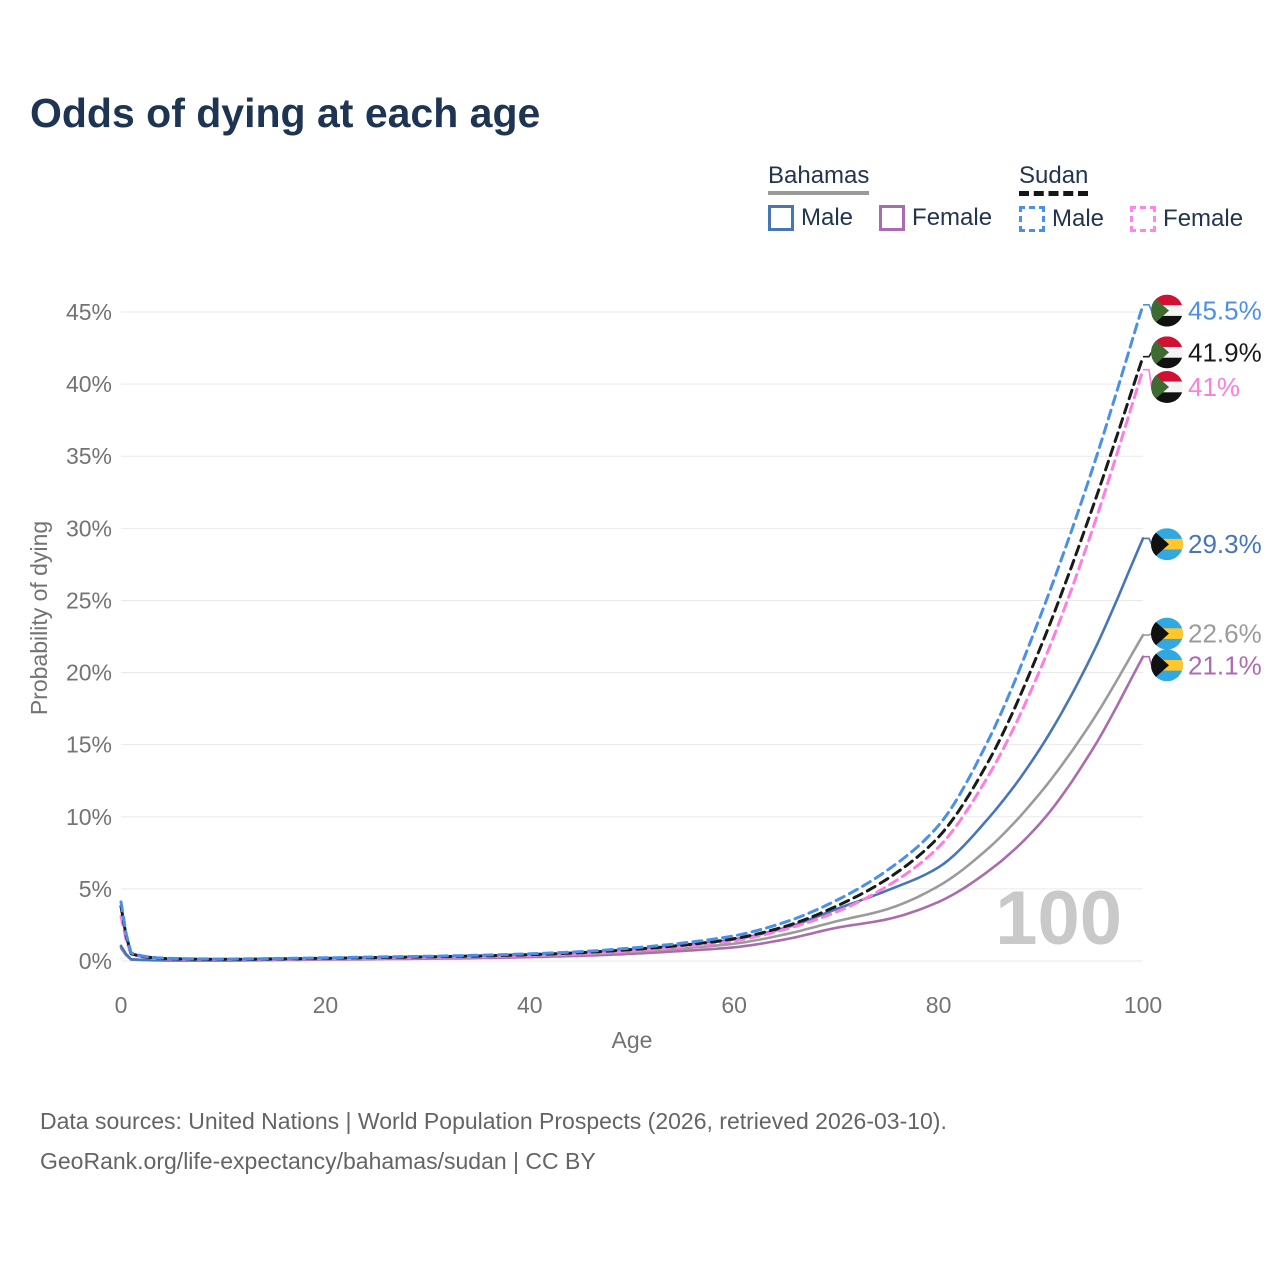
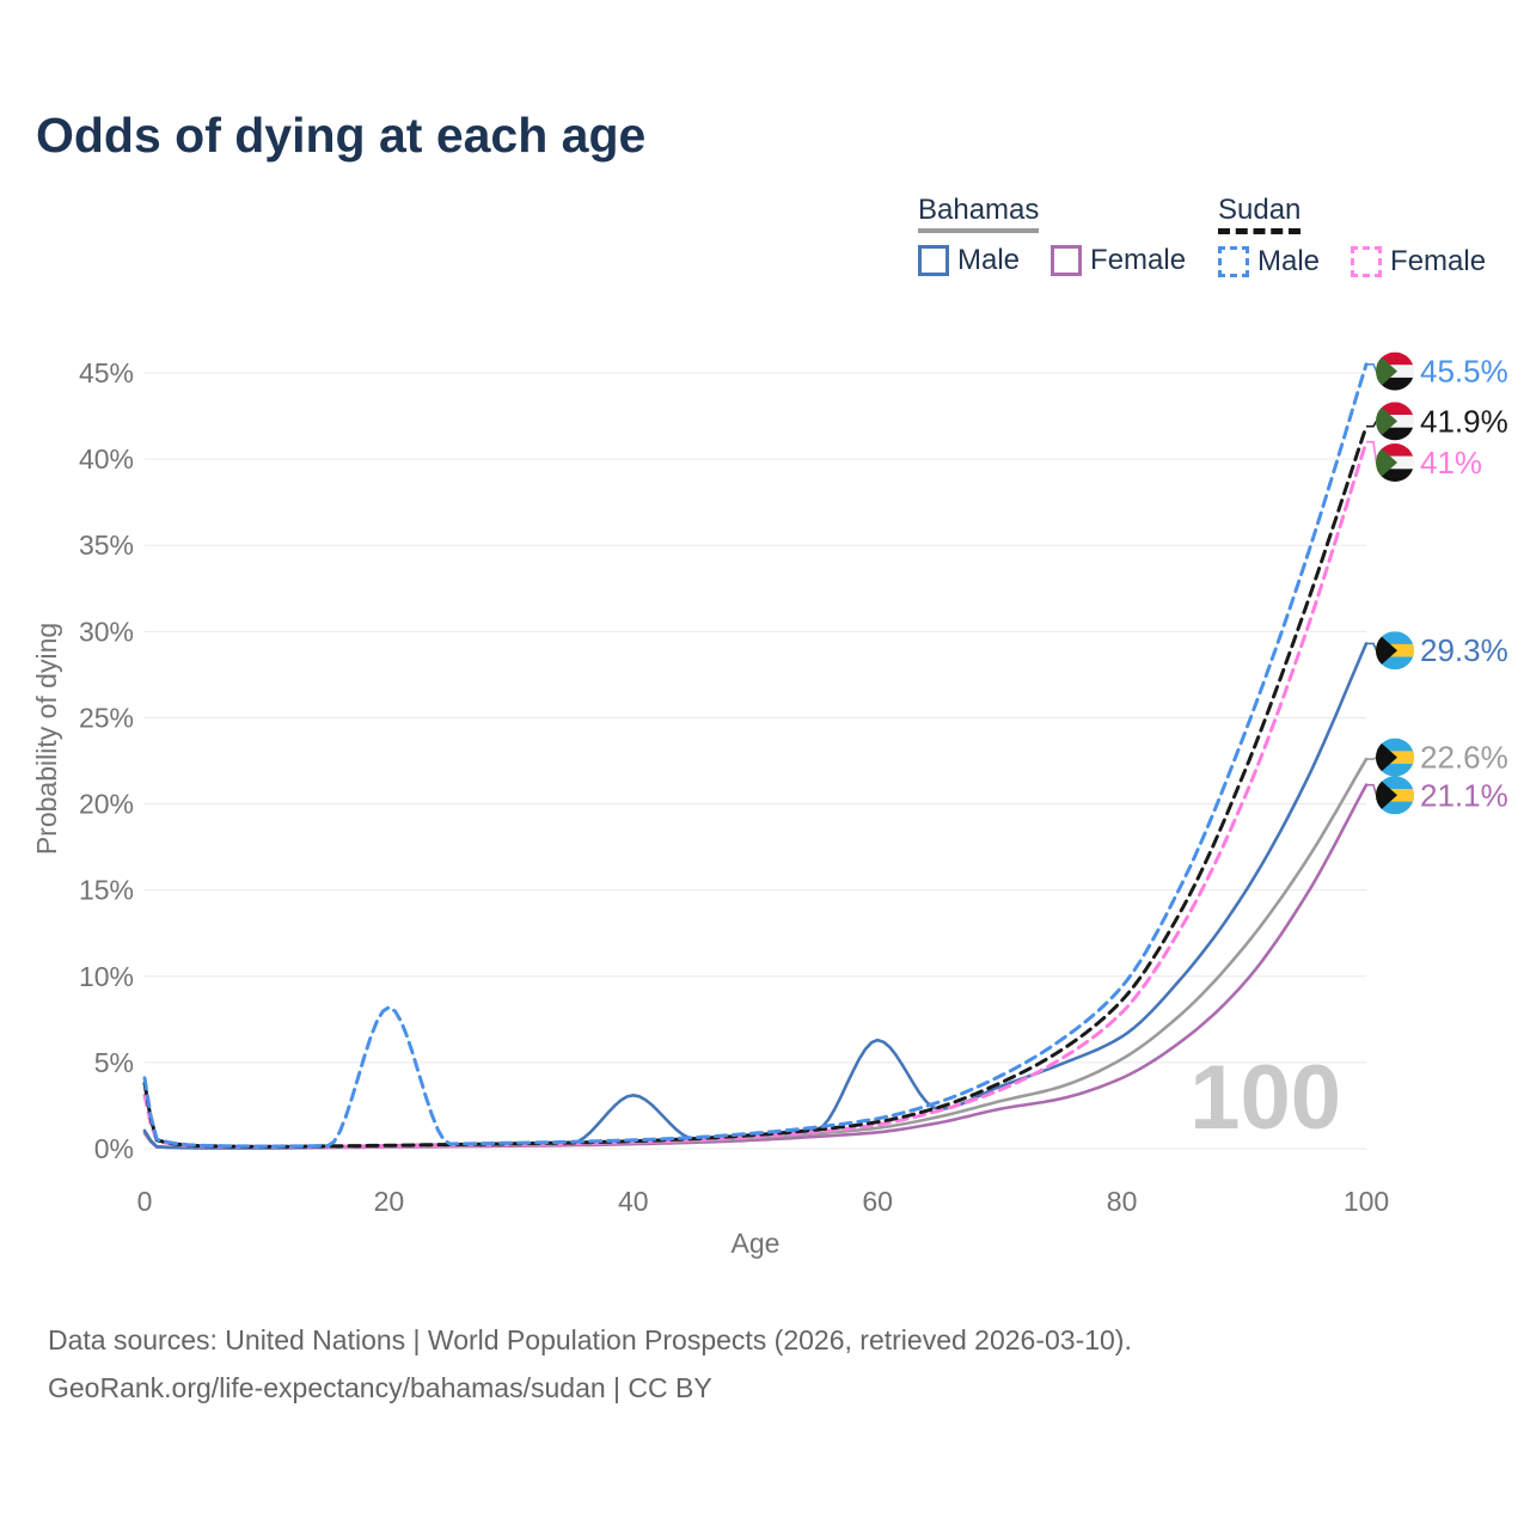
Sudan Male/20: 0.2% -> 8.2%
Bahamas Male/40: 0.4% -> 3.1%
Bahamas Male/60: 1.5% -> 6.3%
